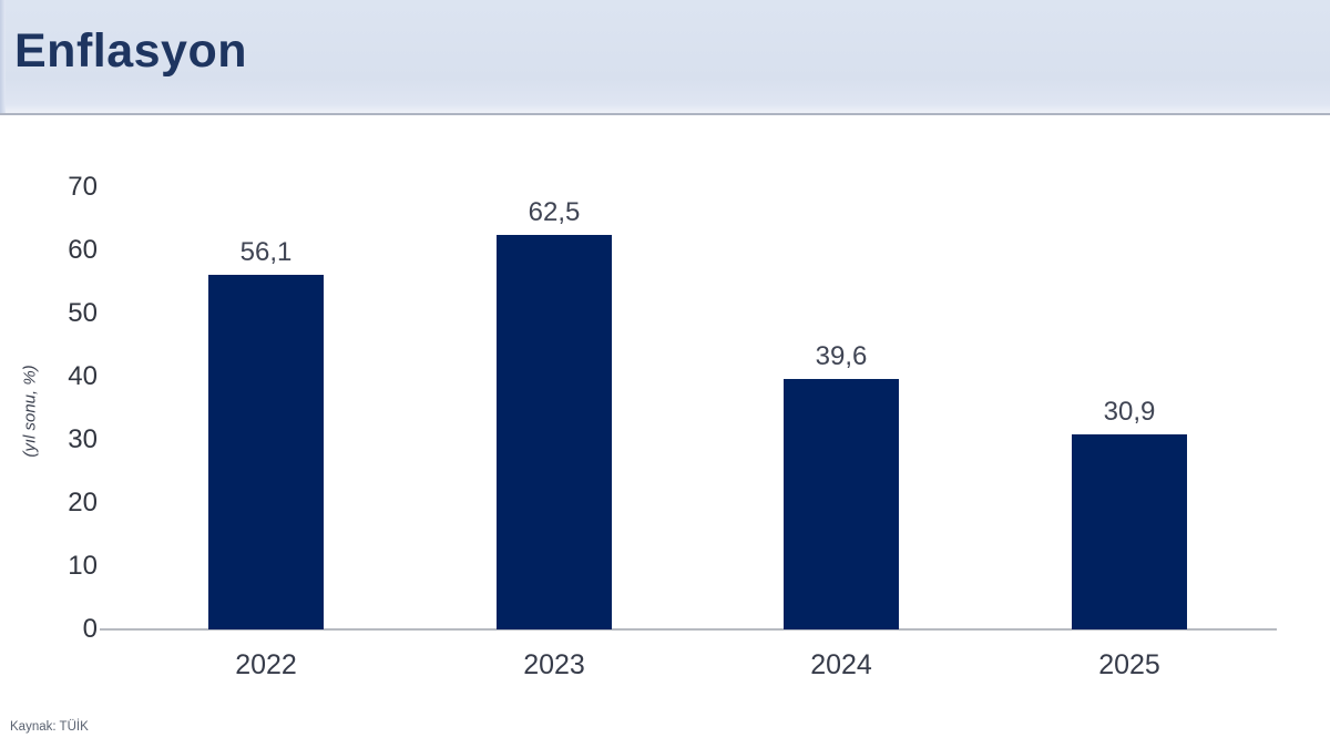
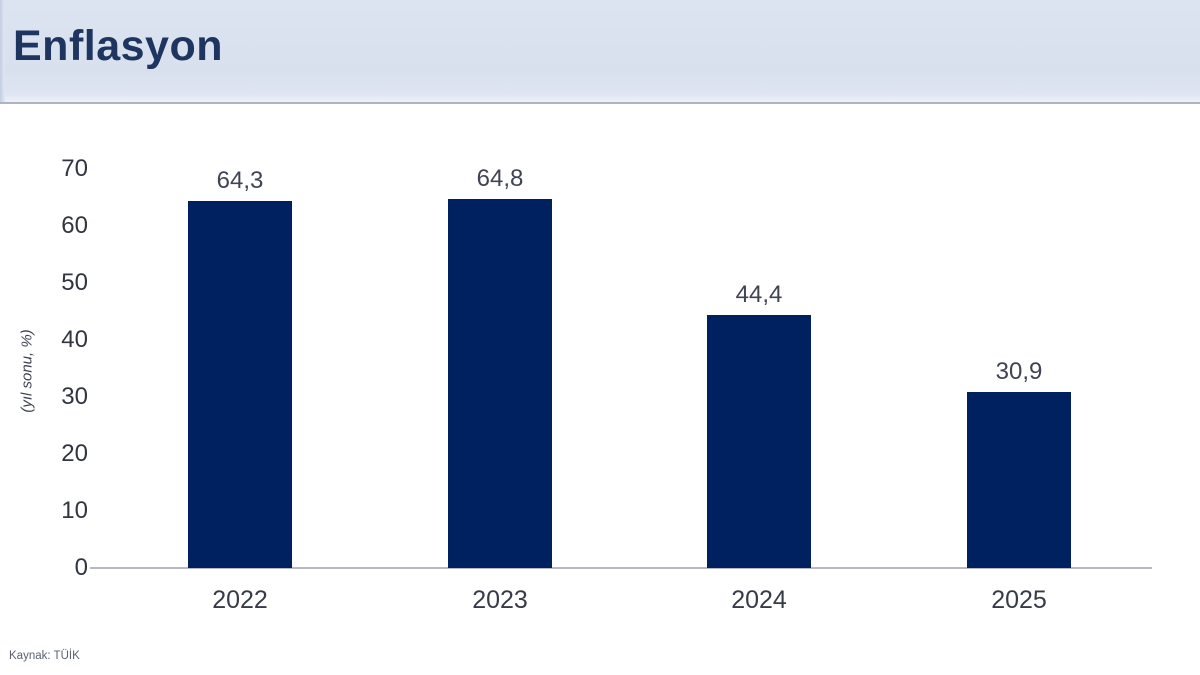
2022: 56,1 -> 64,3
2023: 62,5 -> 64,8
2024: 39,6 -> 44,4
